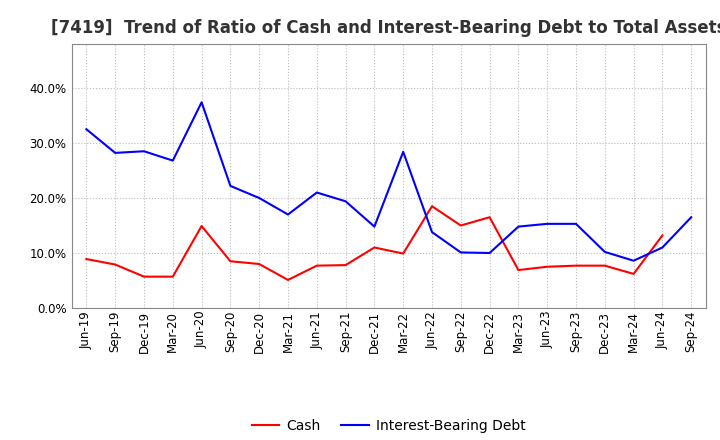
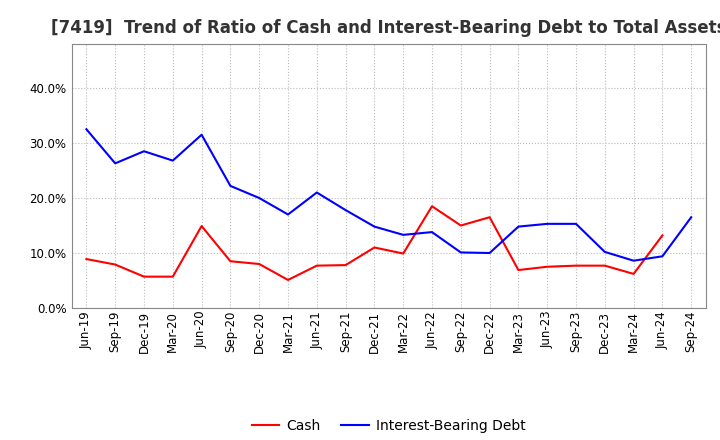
Interest-Bearing Debt/Sep-19: 28.2% -> 26.3%
Interest-Bearing Debt/Jun-20: 37.4% -> 31.5%
Interest-Bearing Debt/Sep-21: 19.4% -> 17.8%
Interest-Bearing Debt/Mar-22: 28.4% -> 13.3%
Interest-Bearing Debt/Jun-24: 11.0% -> 9.4%
